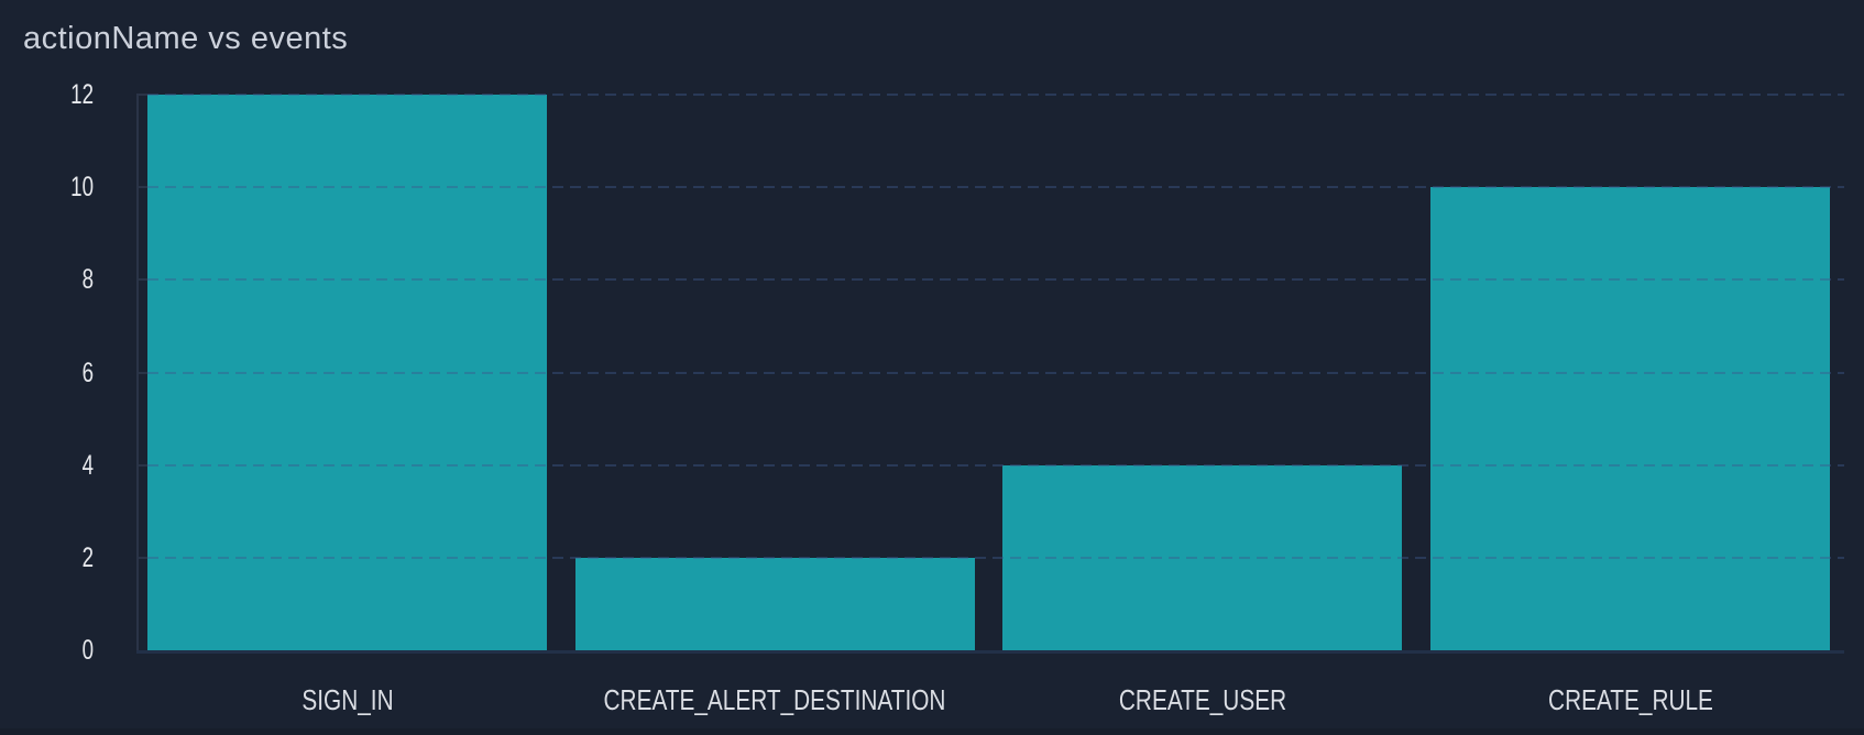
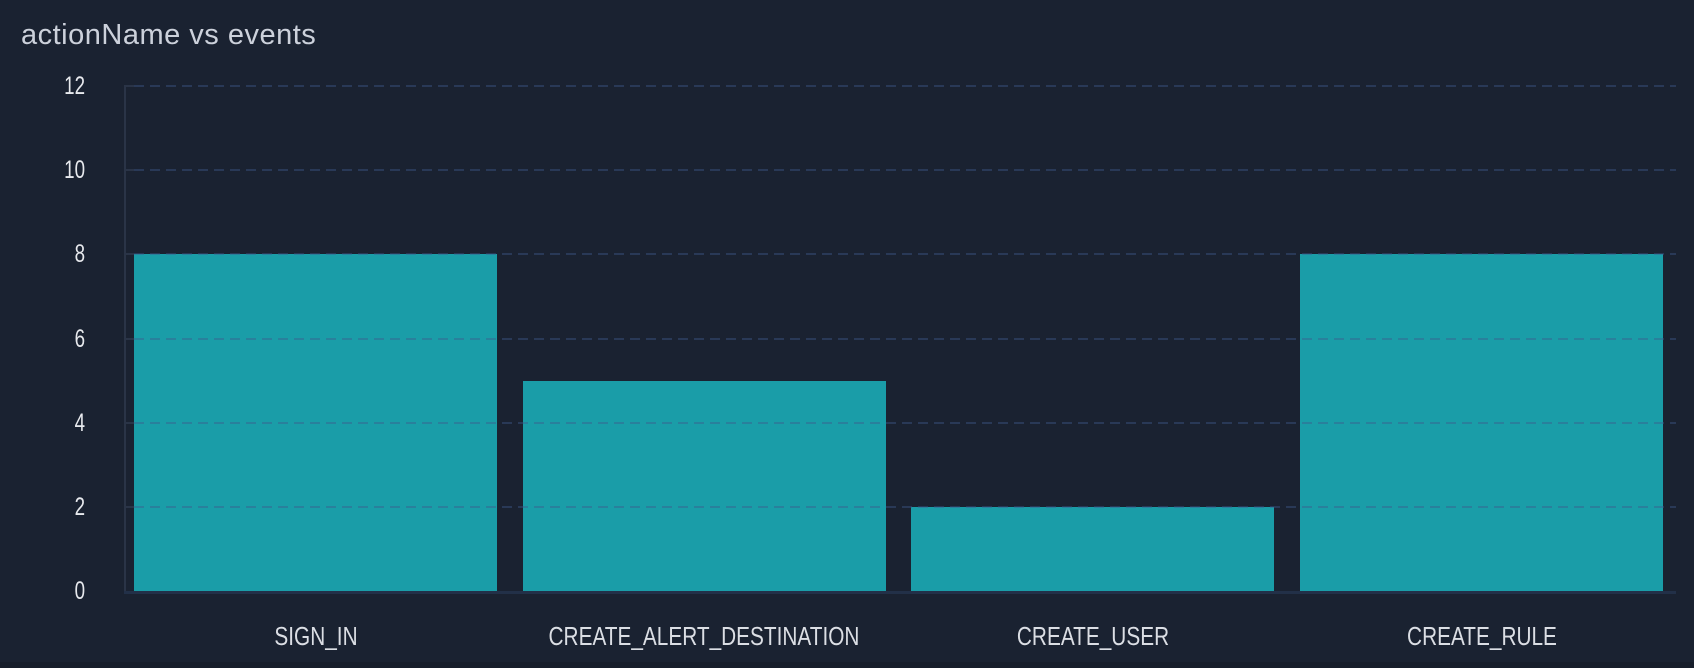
SIGN_IN: 12 -> 8
CREATE_ALERT_DESTINATION: 2 -> 5
CREATE_USER: 4 -> 2
CREATE_RULE: 10 -> 8
